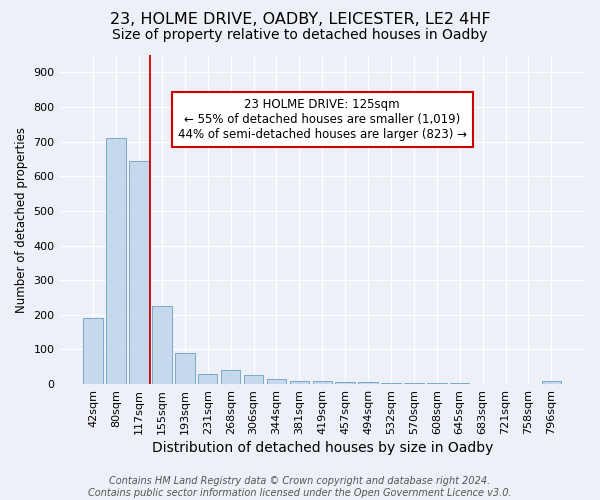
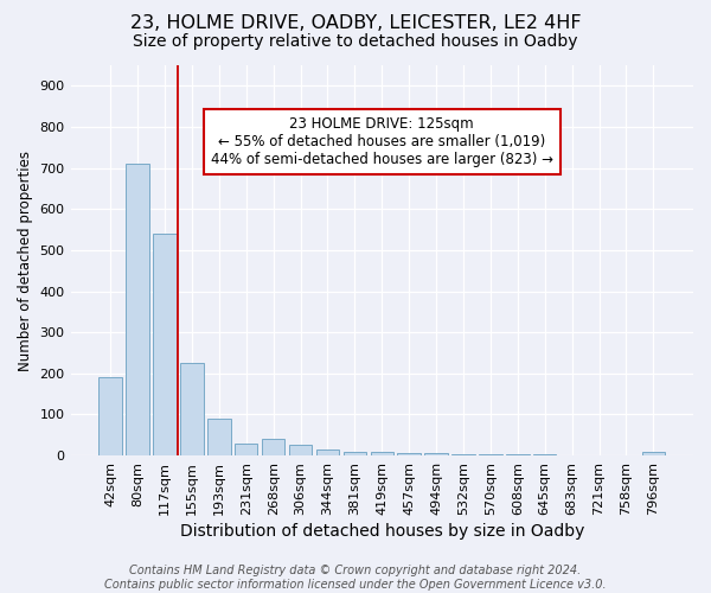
117sqm: 645 -> 540
